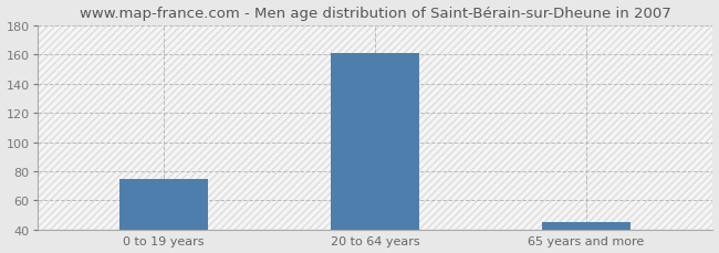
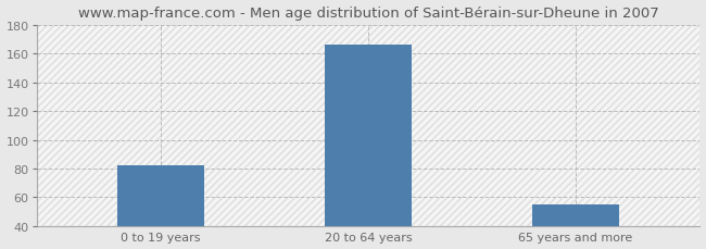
0 to 19 years: 75 -> 82
20 to 64 years: 161 -> 166
65 years and more: 45 -> 55
